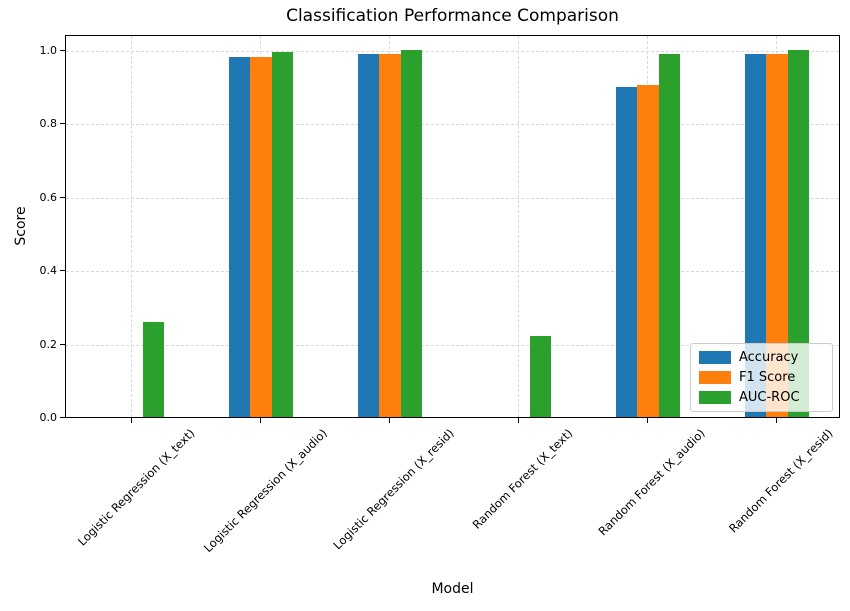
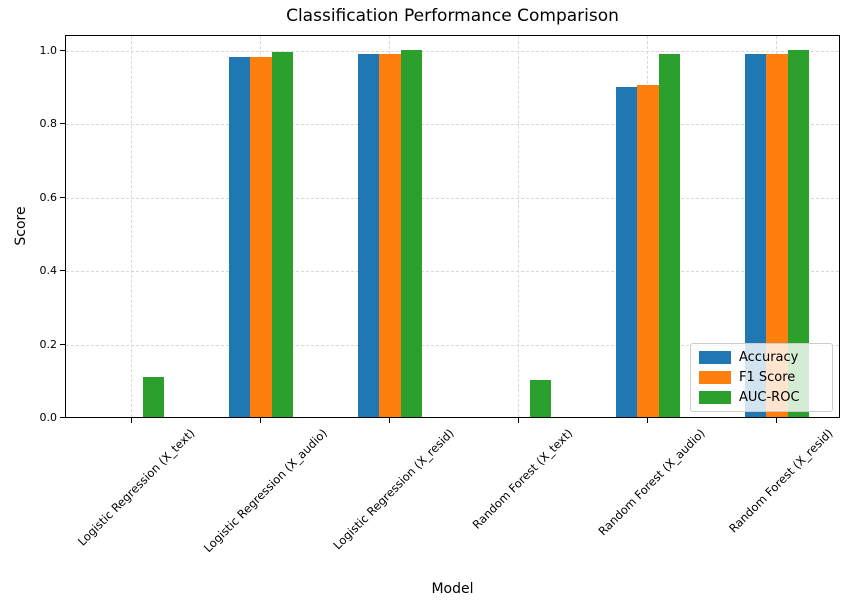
AUC-ROC/Logistic Regression (X_text): 0.26 -> 0.11
AUC-ROC/Random Forest (X_text): 0.22 -> 0.10
